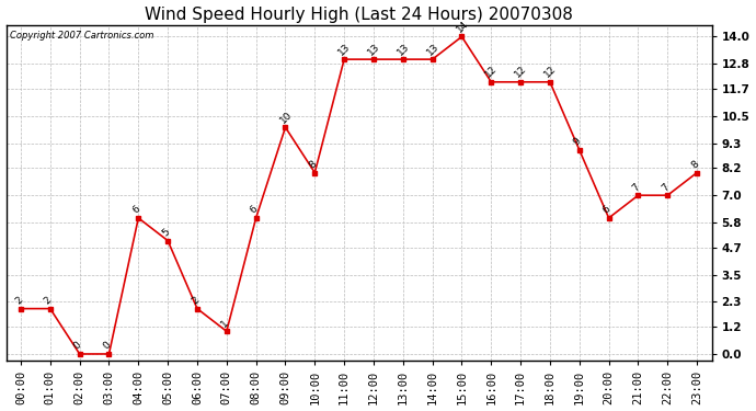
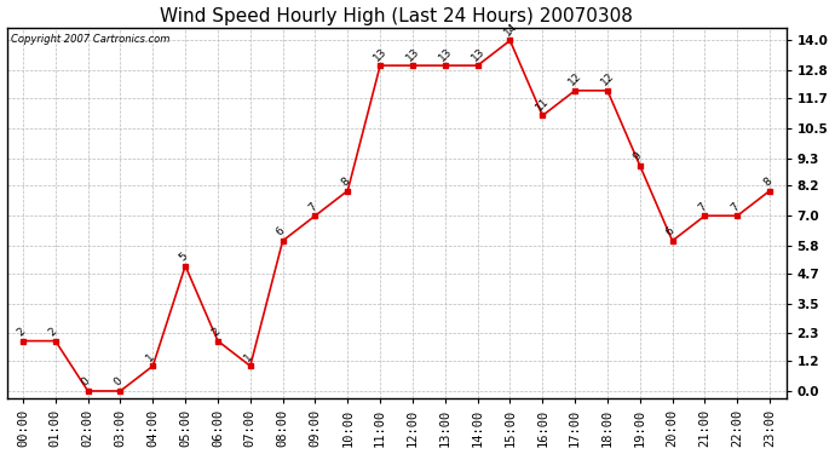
04:00: 6 -> 1
09:00: 10 -> 7
16:00: 12 -> 11
